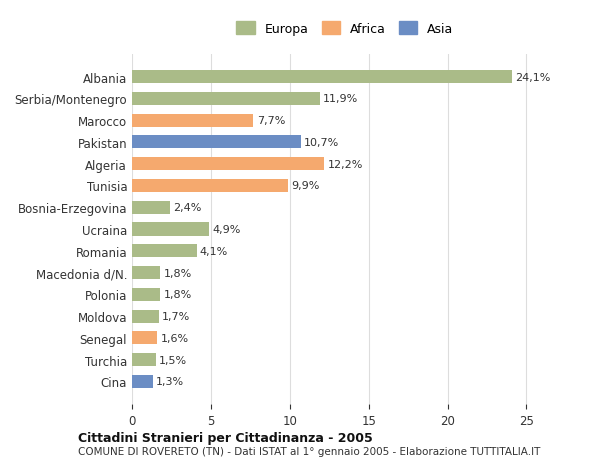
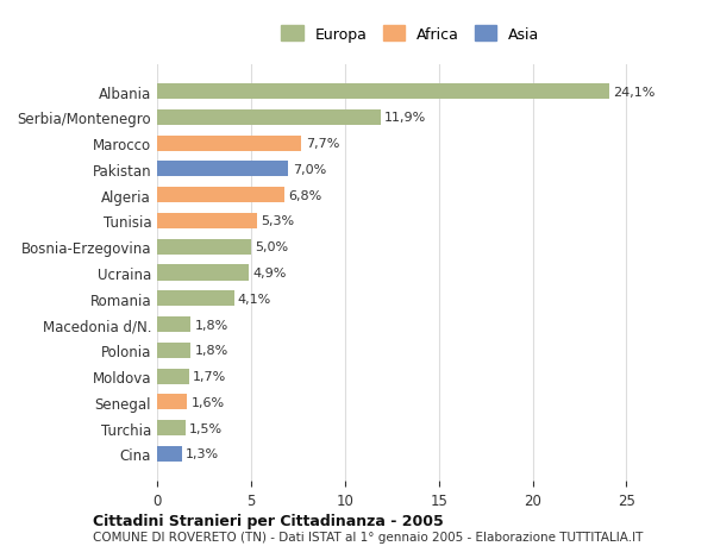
Pakistan: 10,7% -> 7,0%
Algeria: 12,2% -> 6,8%
Tunisia: 9,9% -> 5,3%
Bosnia-Erzegovina: 2,4% -> 5,0%
